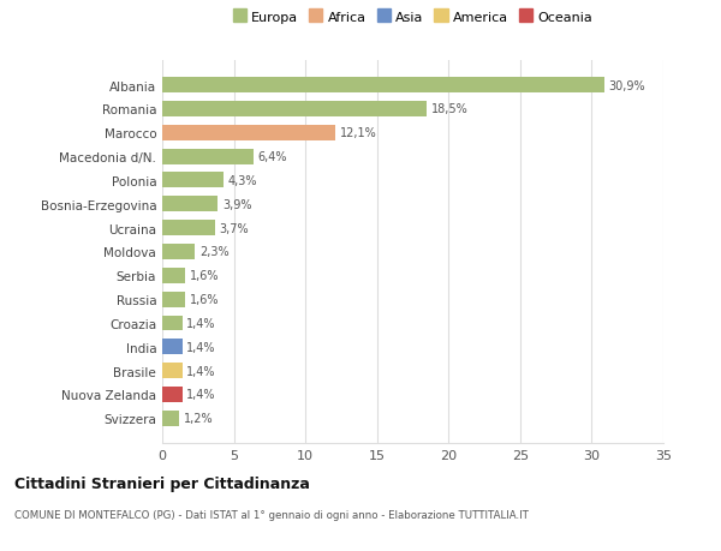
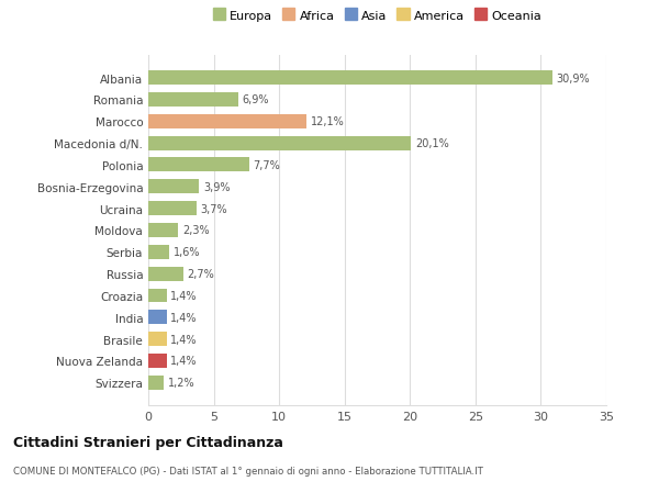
Romania: 18,5% -> 6,9%
Macedonia d/N.: 6,4% -> 20,1%
Polonia: 4,3% -> 7,7%
Russia: 1,6% -> 2,7%
